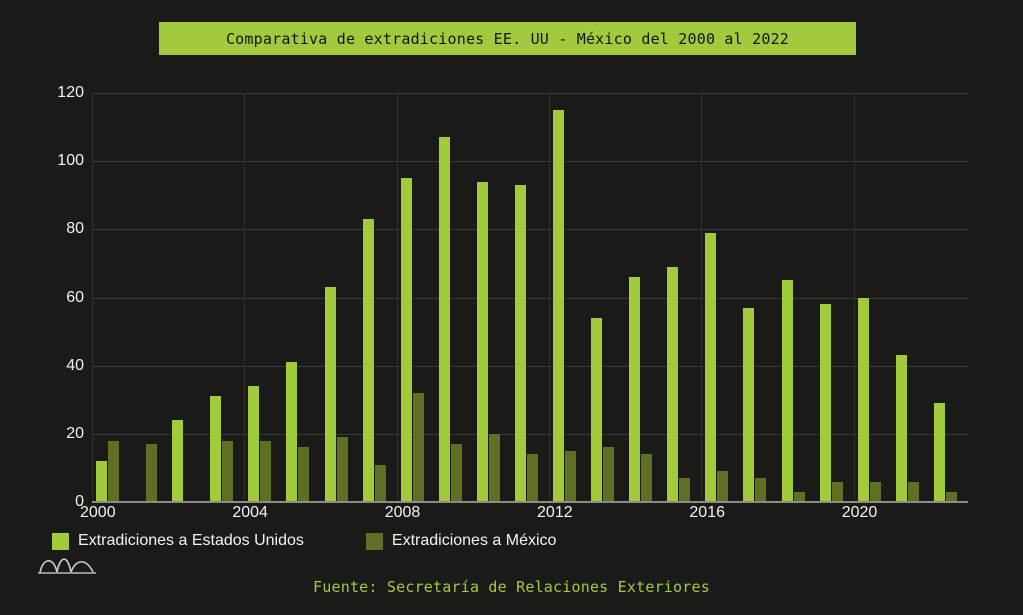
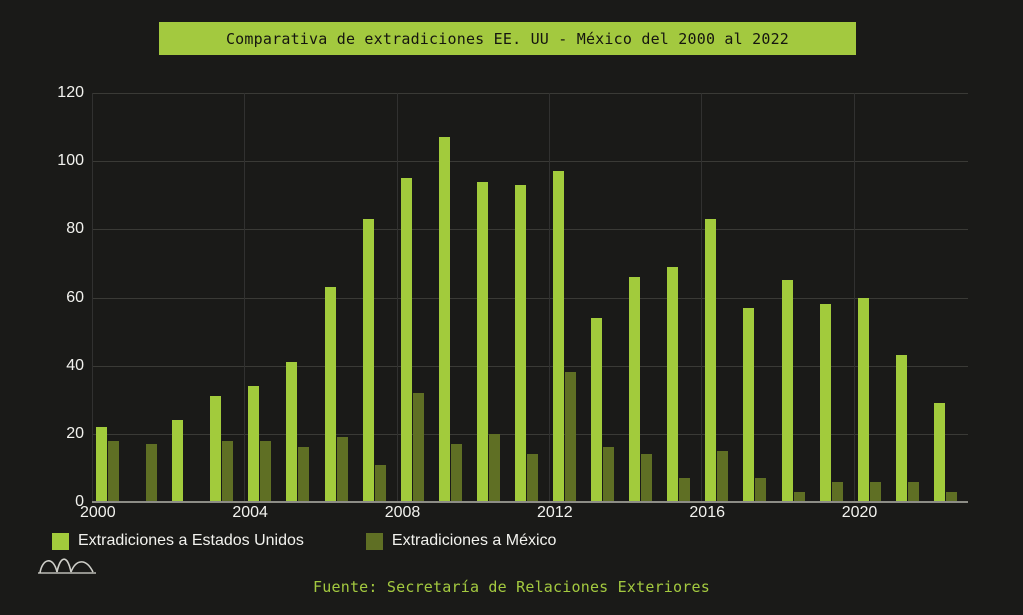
Extradiciones a Estados Unidos/2000: 12 -> 22
Extradiciones a Estados Unidos/2012: 115 -> 97
Extradiciones a México/2012: 15 -> 38
Extradiciones a Estados Unidos/2016: 79 -> 83
Extradiciones a México/2016: 9 -> 15
